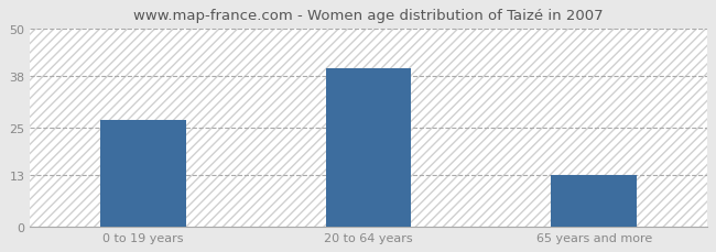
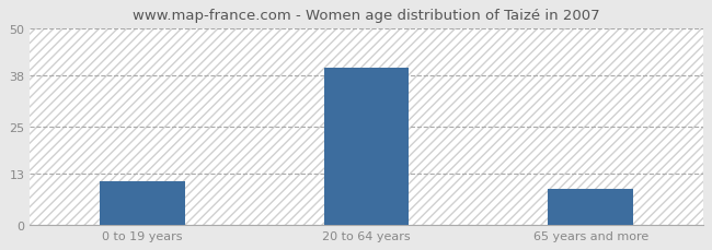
0 to 19 years: 27 -> 11
65 years and more: 13 -> 9
